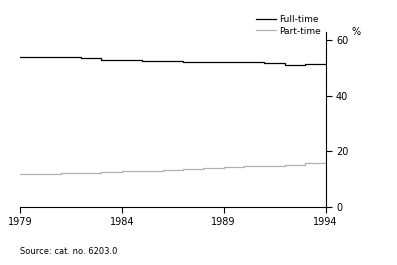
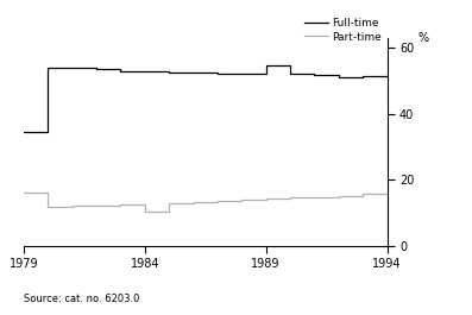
Full-time/1979: 54.0 -> 34.5
Part-time/1979: 11.8 -> 16.0
Part-time/1984: 12.8 -> 10.5
Full-time/1989: 52.1 -> 54.5
